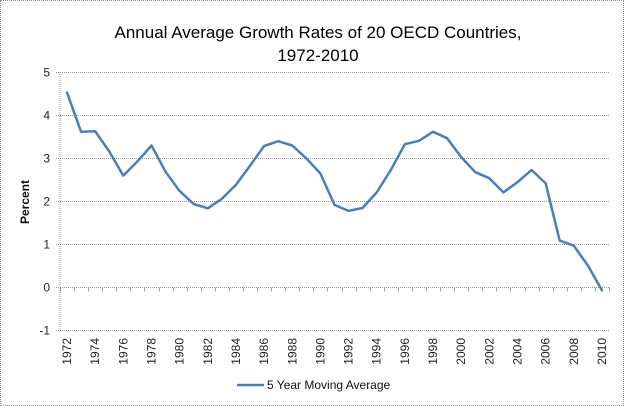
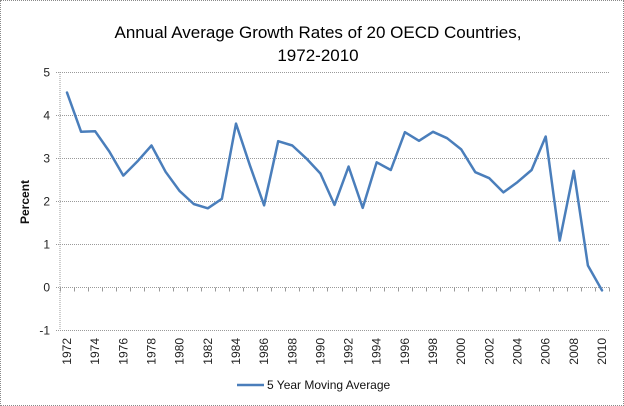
1984: 2.4 -> 3.8
1986: 3.3 -> 1.9
1992: 1.8 -> 2.8
1994: 2.2 -> 2.9
1996: 3.3 -> 3.6
2000: 3.0 -> 3.2
2006: 2.4 -> 3.5
2008: 1.0 -> 2.7
